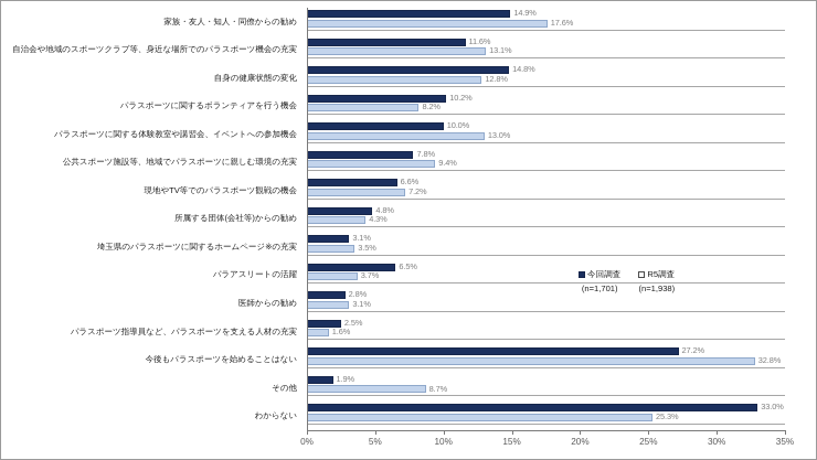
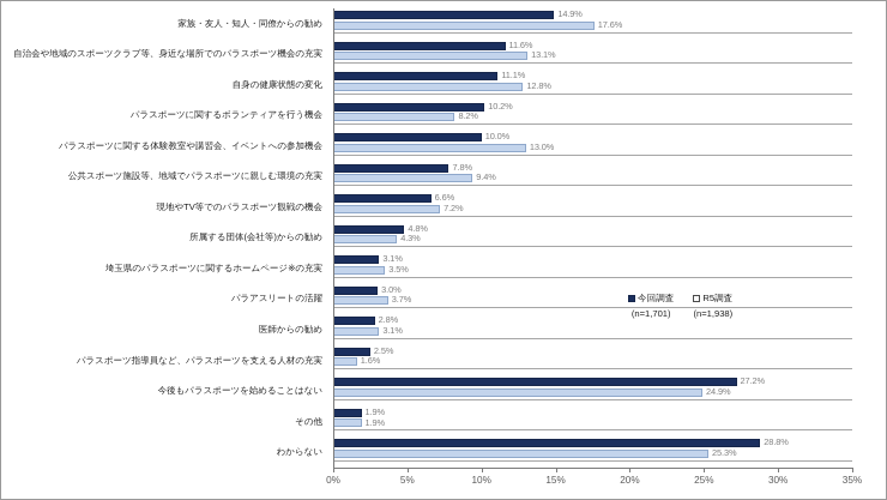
今回調査/自身の健康状態の変化: 14.8% -> 11.1%
今回調査/パラアスリートの活躍: 6.5% -> 3.0%
R5調査/今後もパラスポーツを始めることはない: 32.8% -> 24.9%
R5調査/その他: 8.7% -> 1.9%
今回調査/わからない: 33.0% -> 28.8%
